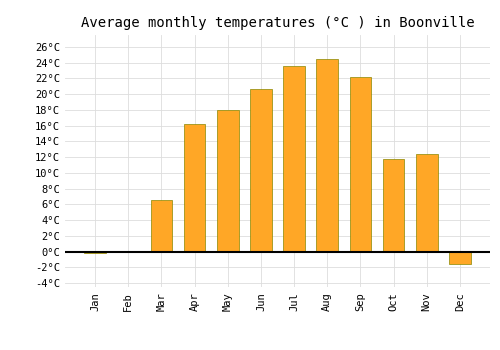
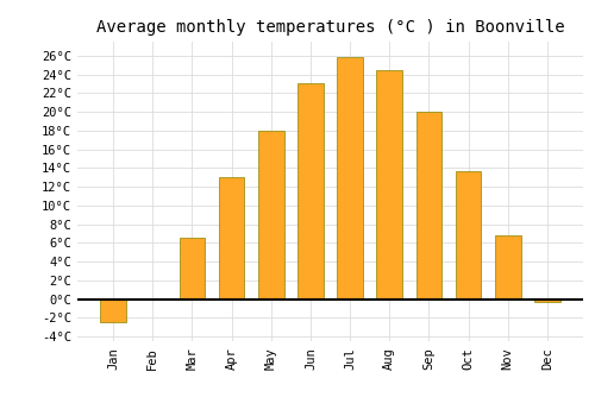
Jan: -0.2°C -> -2.5°C
Apr: 16.2°C -> 13.0°C
Jun: 20.6°C -> 23.0°C
Jul: 23.6°C -> 25.8°C
Sep: 22.2°C -> 20.0°C
Oct: 11.8°C -> 13.7°C
Nov: 12.4°C -> 6.8°C
Dec: -1.6°C -> -0.3°C
